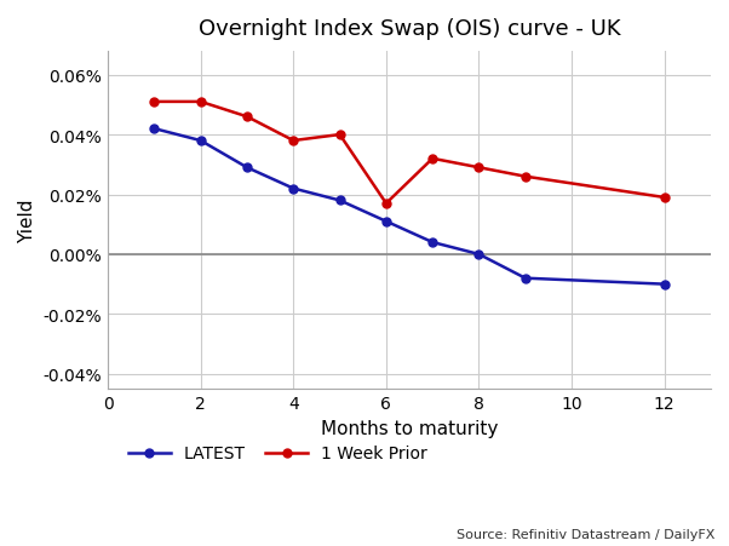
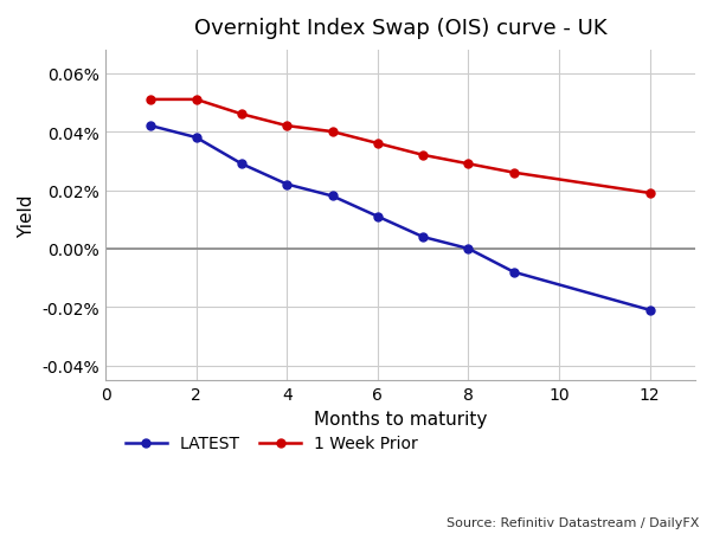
1 Week Prior/4: 0.038% -> 0.042%
1 Week Prior/6: 0.017% -> 0.036%
LATEST/12: -0.0100% -> -0.0210%
